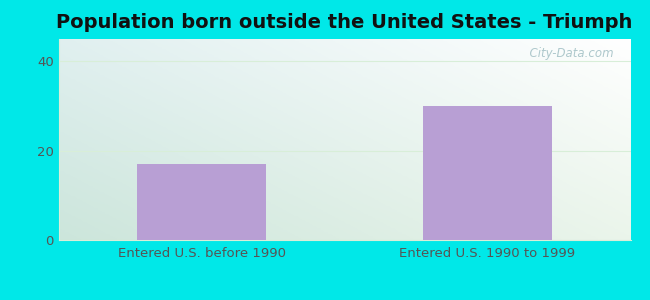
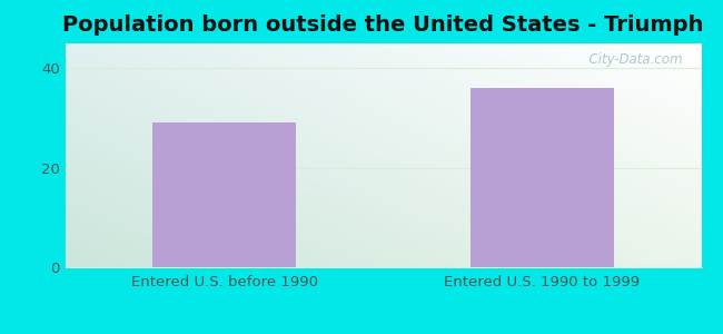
Entered U.S. before 1990: 17 -> 29
Entered U.S. 1990 to 1999: 30 -> 36
